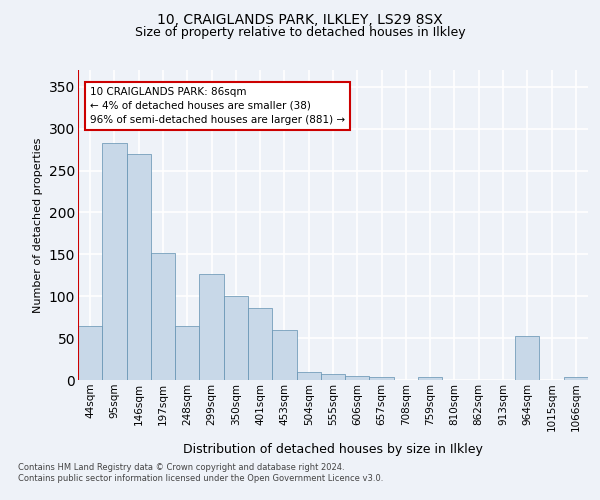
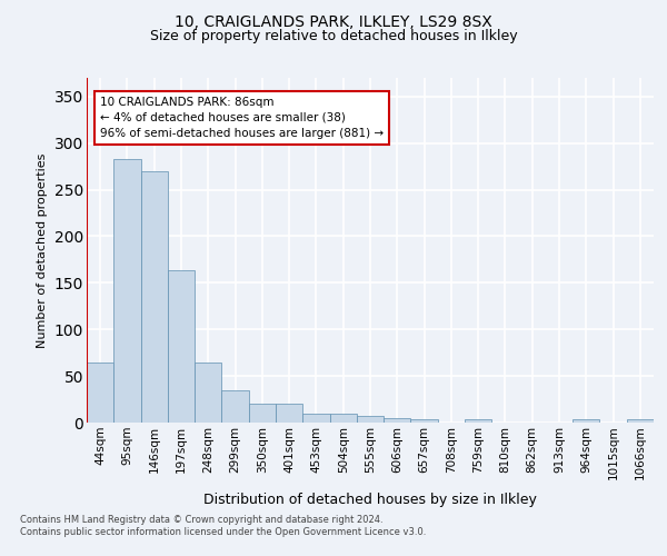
197sqm: 152 -> 163
299sqm: 126 -> 35
350sqm: 100 -> 20
401sqm: 86 -> 20
453sqm: 60 -> 9
964sqm: 52 -> 3
